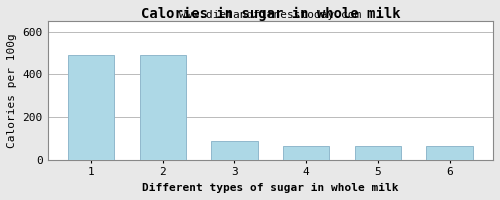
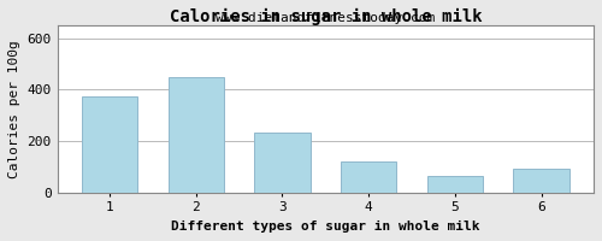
1: 493 -> 375
2: 493 -> 450
3: 90 -> 235
4: 65 -> 120
6: 65 -> 95
